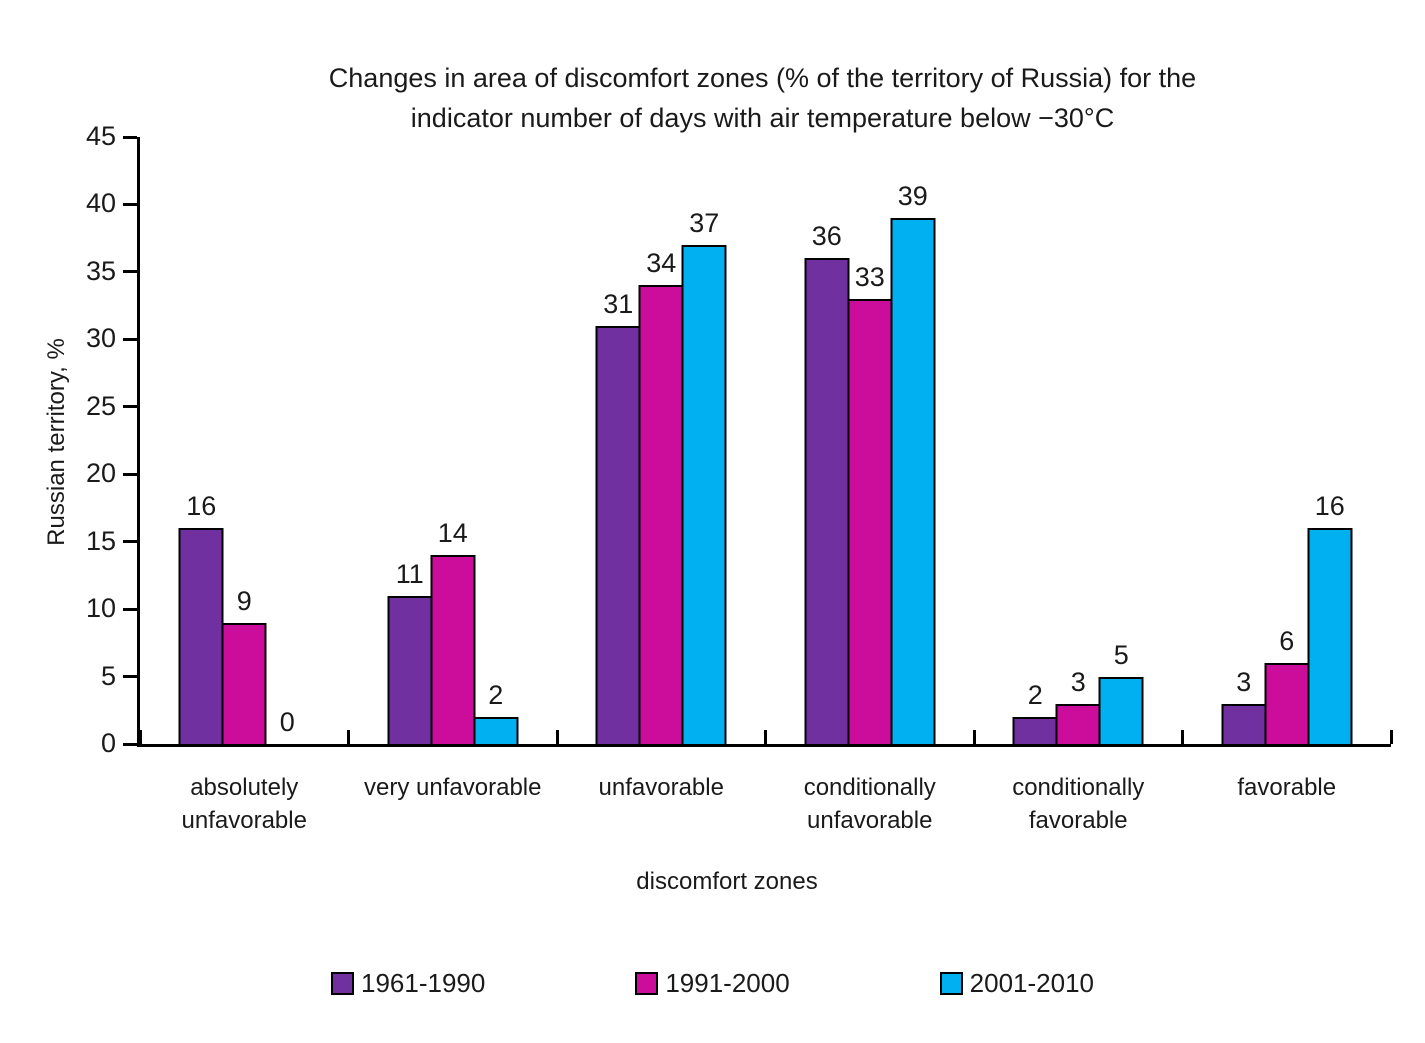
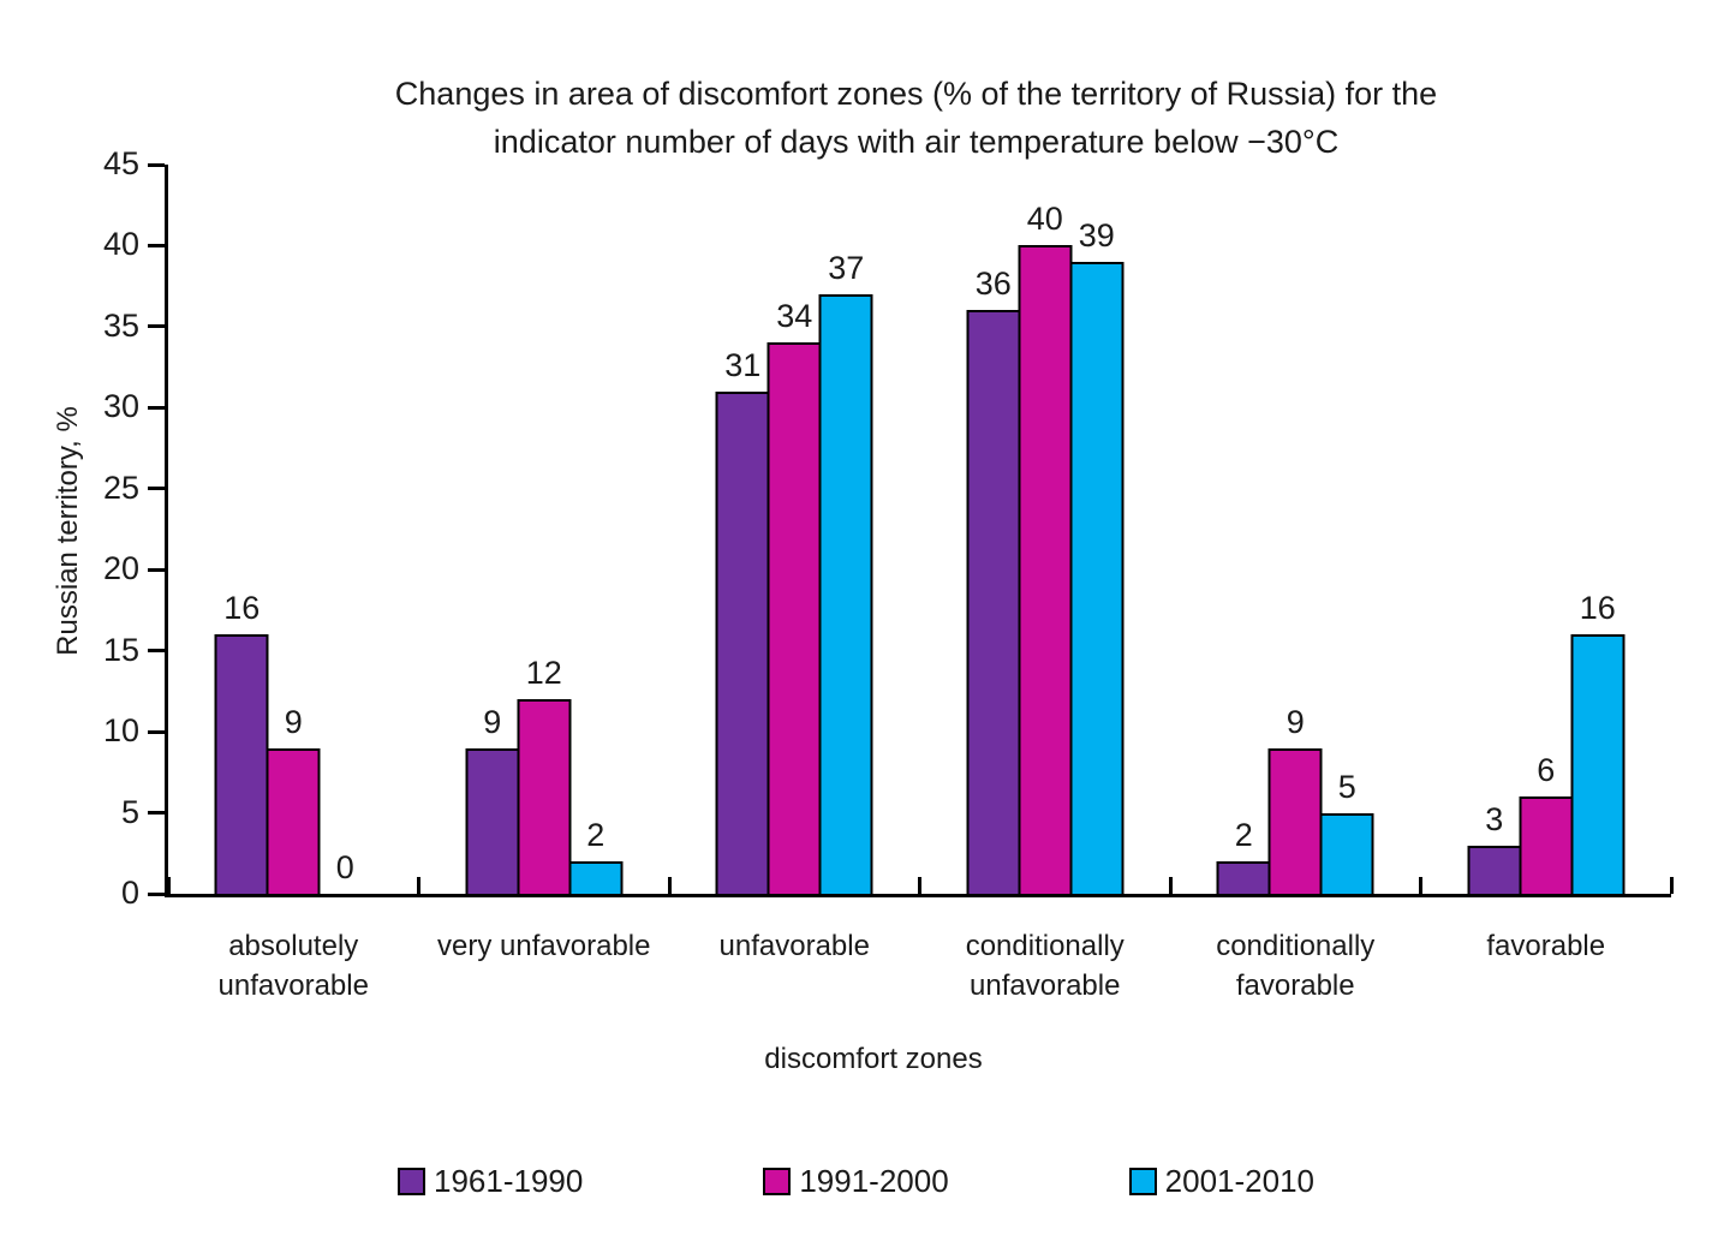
1961-1990/very unfavorable: 11 -> 9
1991-2000/very unfavorable: 14 -> 12
1991-2000/conditionally unfavorable: 33 -> 40
1991-2000/conditionally favorable: 3 -> 9
